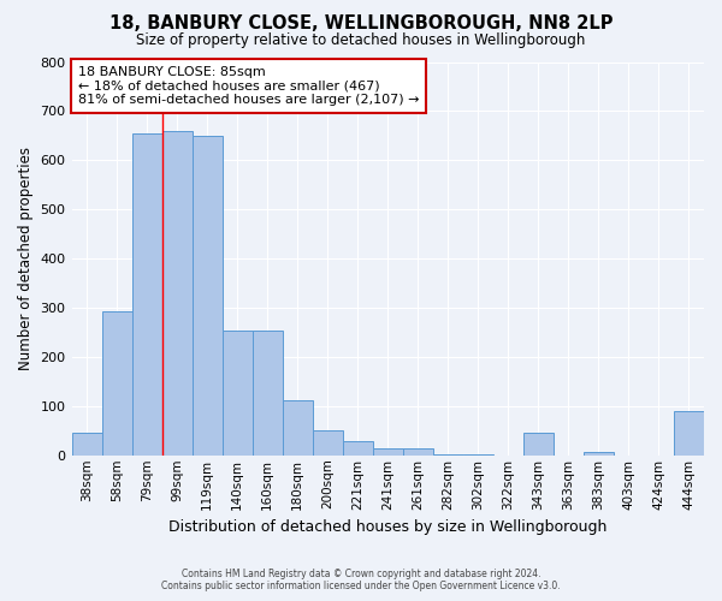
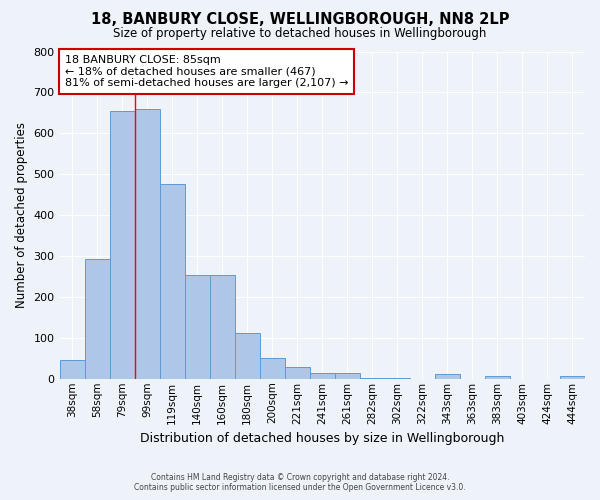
119sqm: 650 -> 477
343sqm: 45 -> 11
444sqm: 90 -> 7
